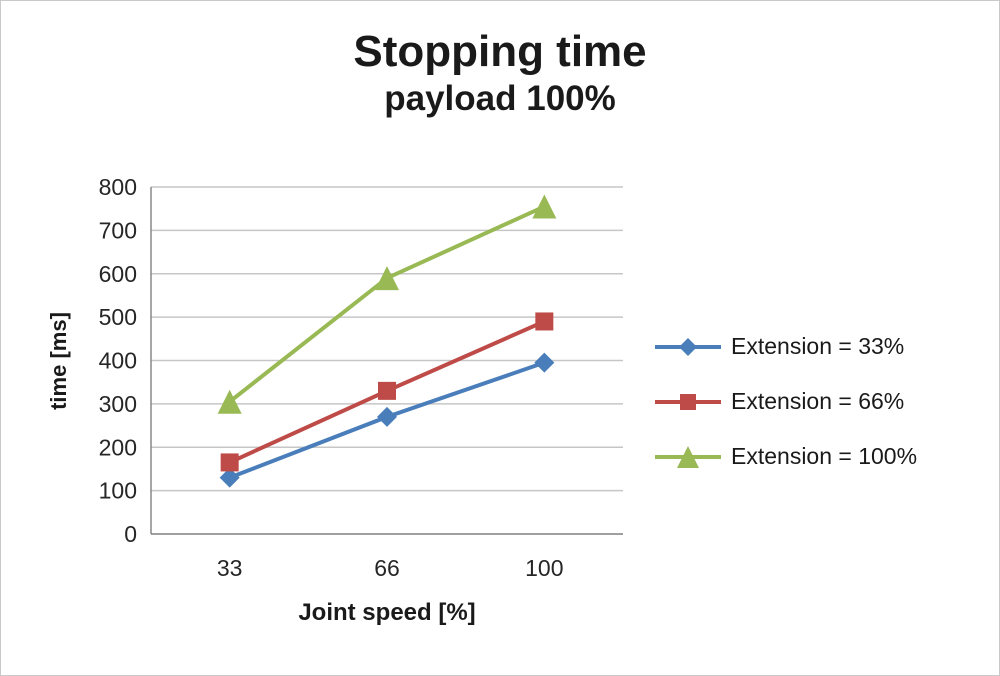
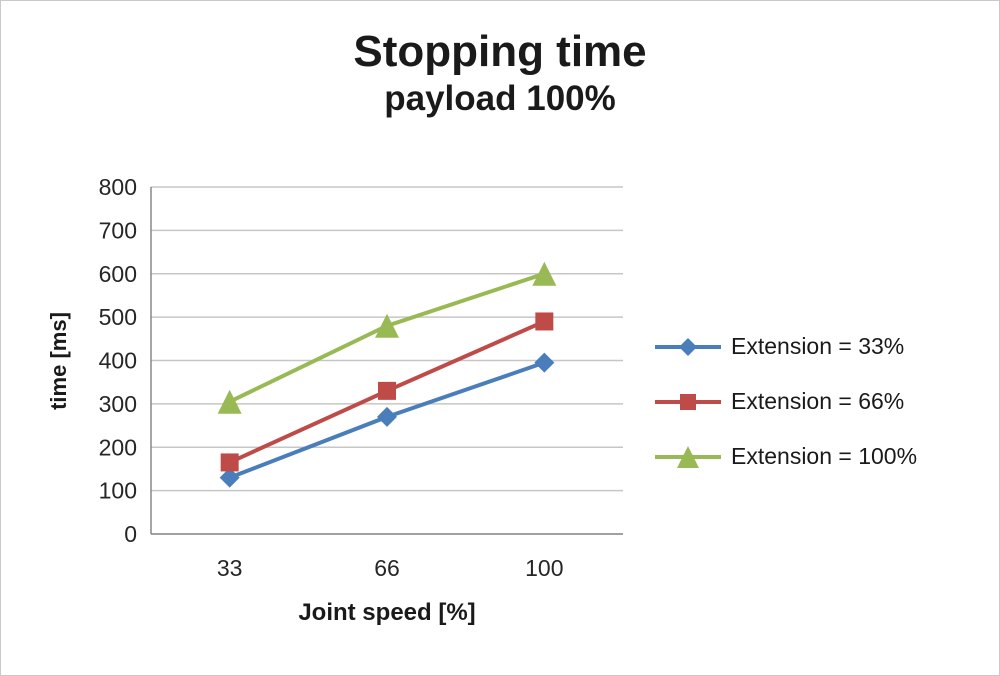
Extension = 100%/66: 590 -> 480
Extension = 100%/100: 760 -> 600
